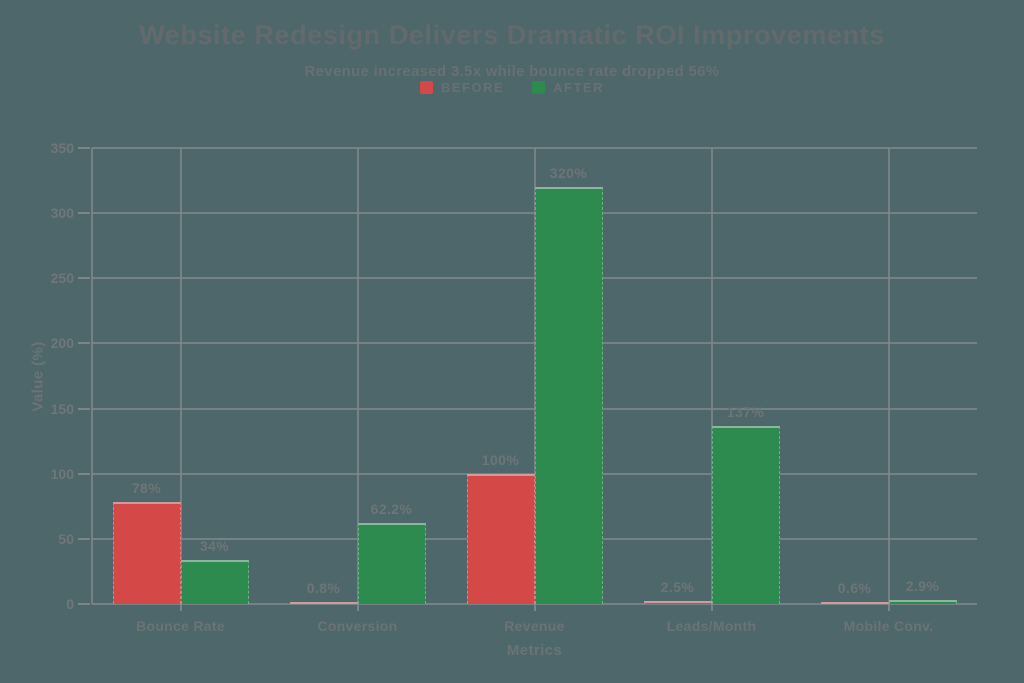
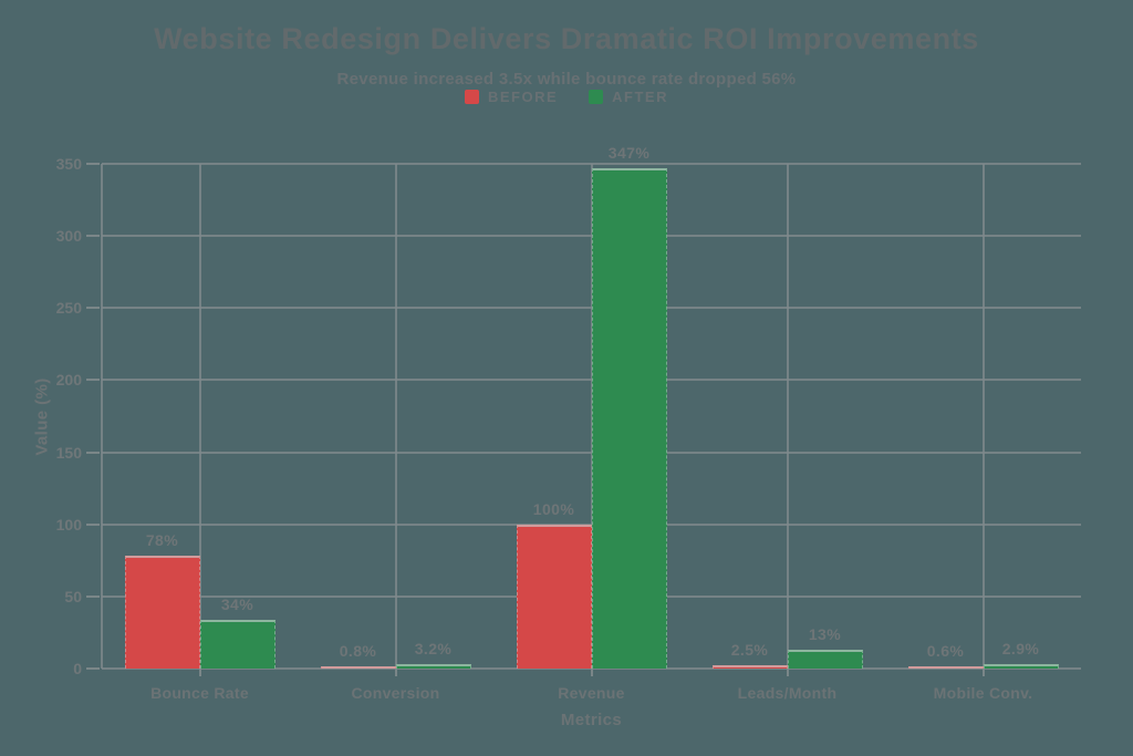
AFTER/Conversion: 62.2% -> 3.2%
AFTER/Revenue: 320% -> 347%
AFTER/Leads/Month: 137% -> 13%
